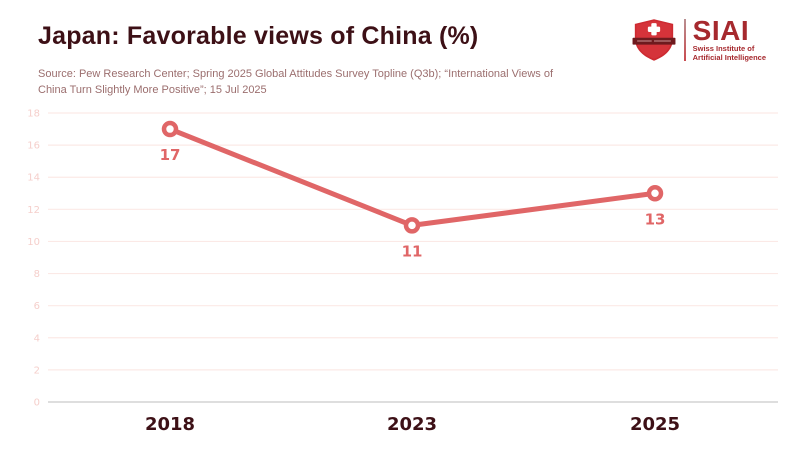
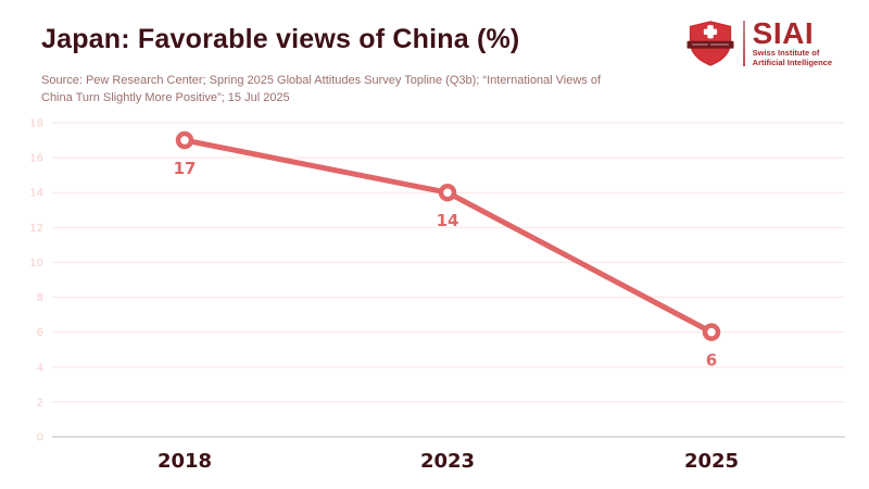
2023: 11 -> 14
2025: 13 -> 6
